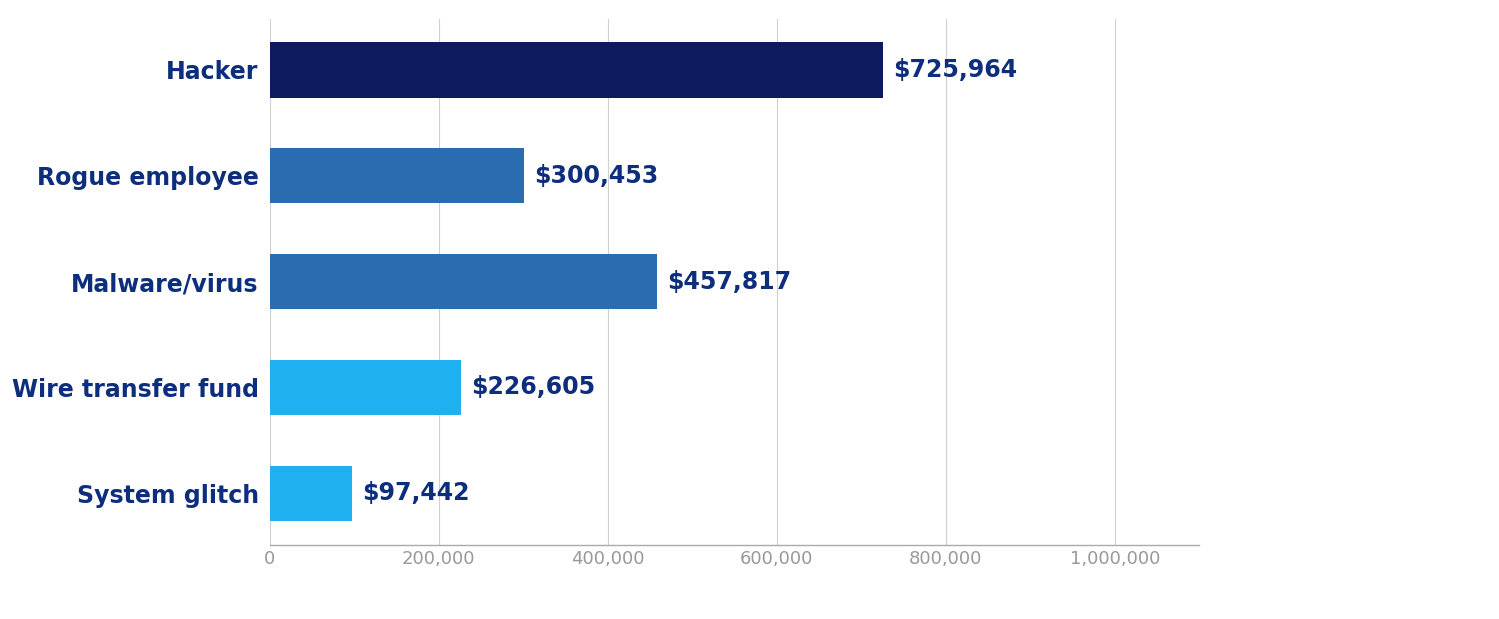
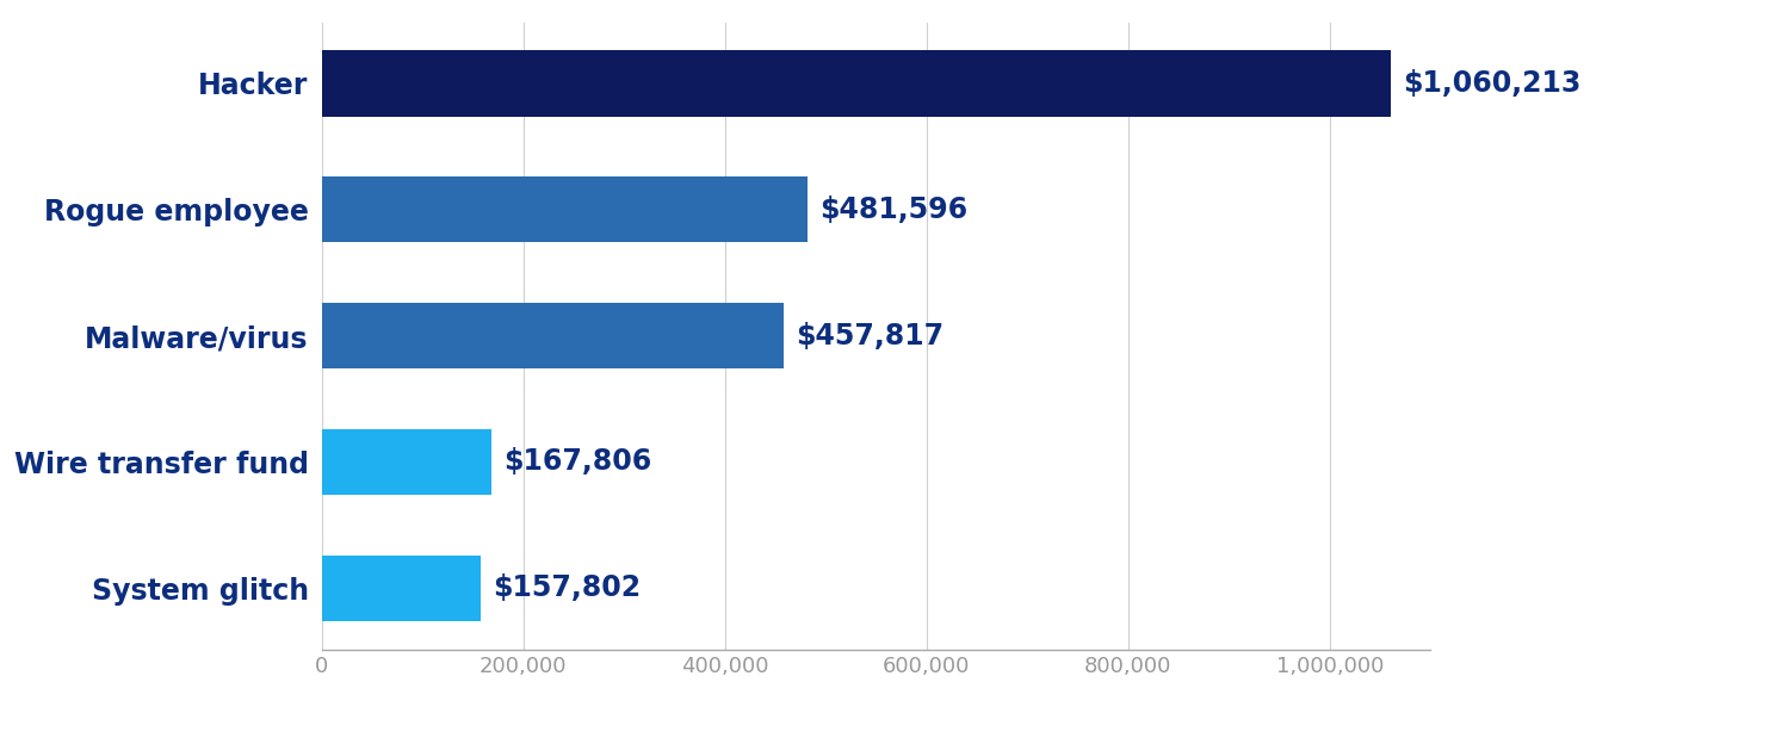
Hacker: $725,964 -> $1,060,213
Rogue employee: $300,453 -> $481,596
Wire transfer fund: $226,605 -> $167,806
System glitch: $97,442 -> $157,802
